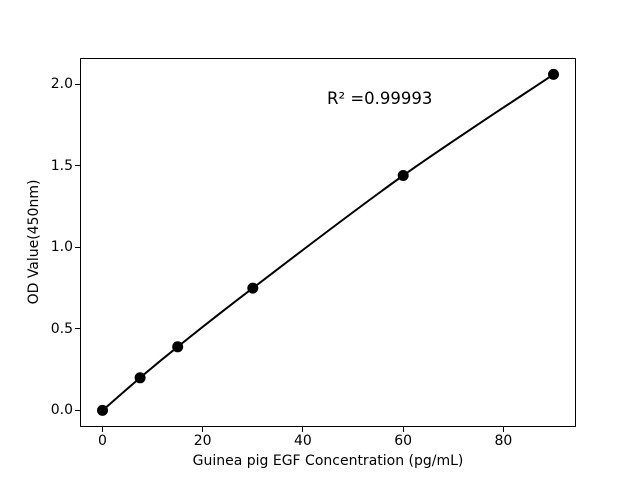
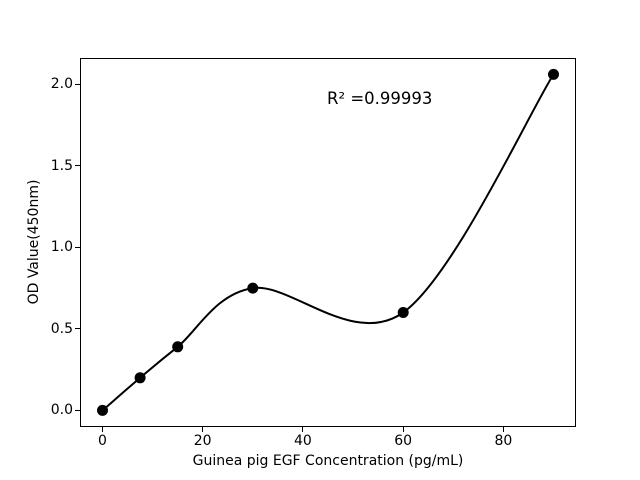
60: 1.44 -> 0.60
